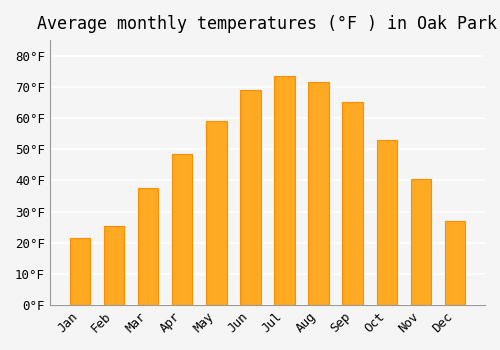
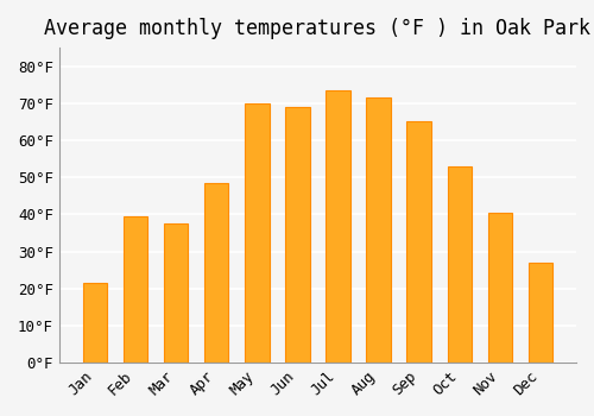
Feb: 25.5°F -> 39.5°F
May: 59.0°F -> 70.0°F
